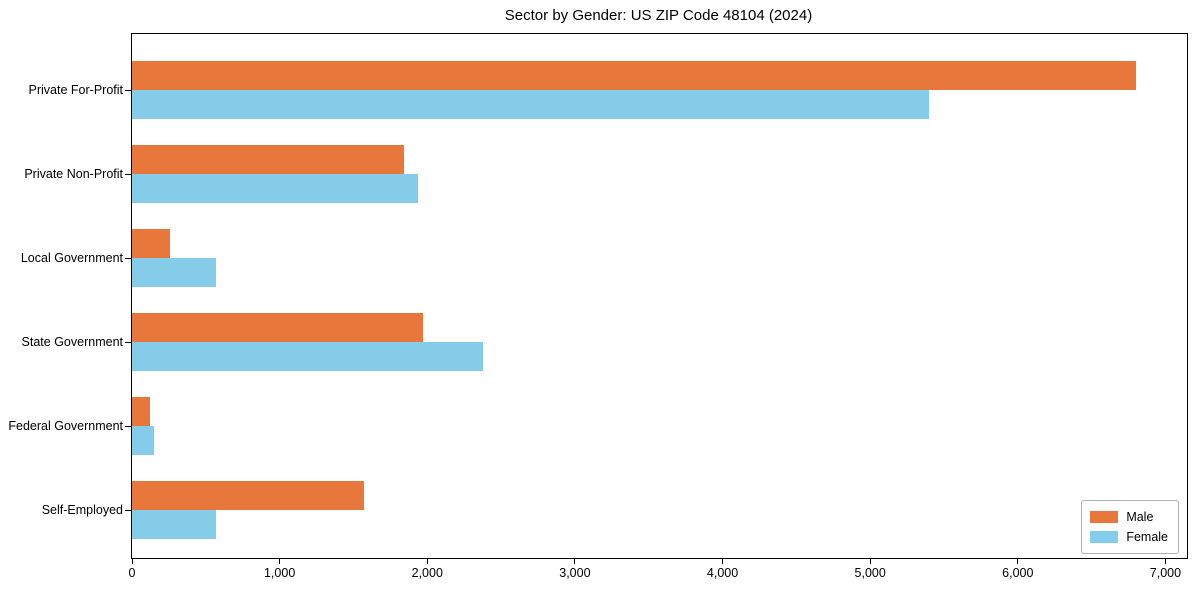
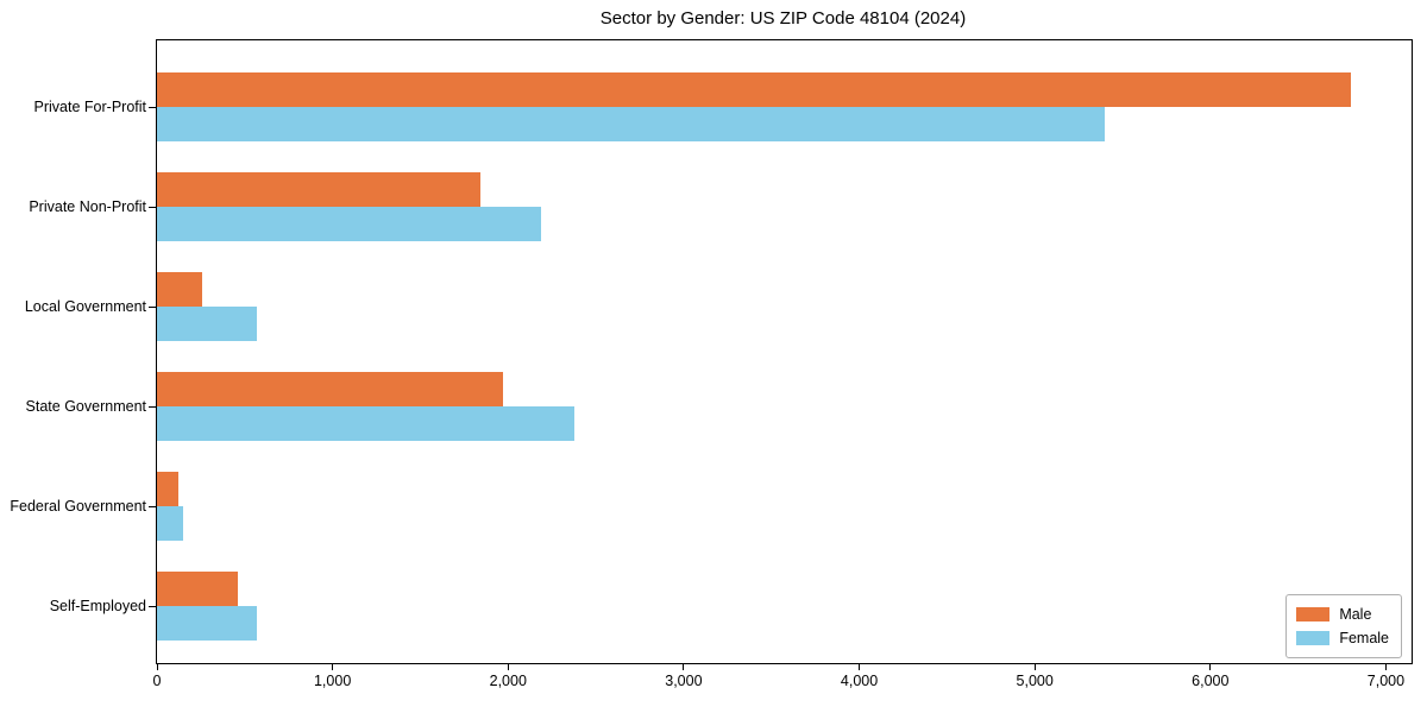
Female/Private Non-Profit: 1940 -> 2190
Male/Self-Employed: 1570 -> 460
